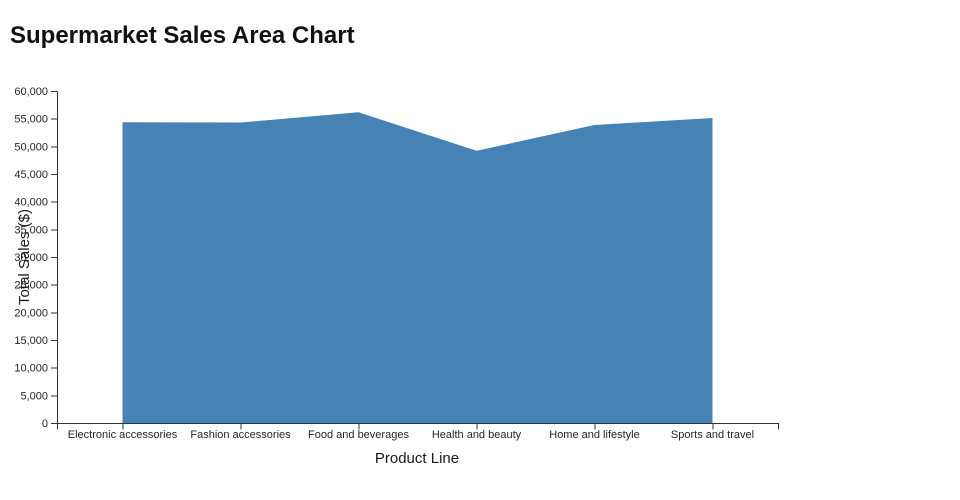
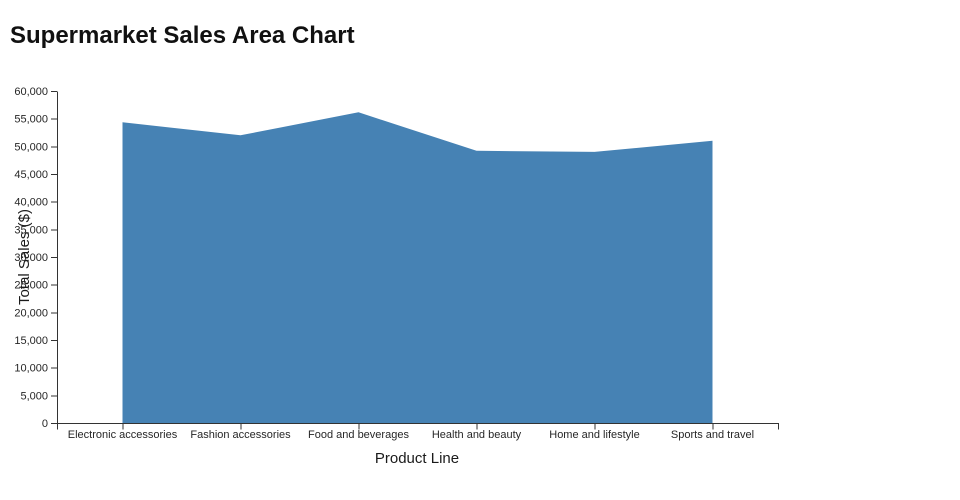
Fashion accessories: 54000 -> 52000
Home and lifestyle: 54000 -> 49000
Sports and travel: 55000 -> 51000
